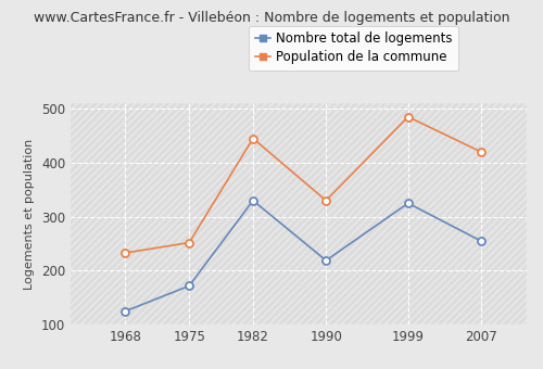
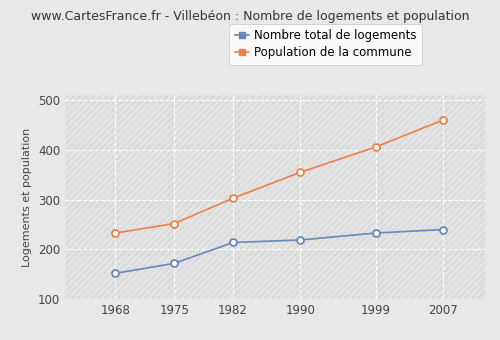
Nombre total de logements/1968: 125 -> 152
Nombre total de logements/1982: 330 -> 214
Population de la commune/1982: 445 -> 303
Population de la commune/1990: 330 -> 355
Nombre total de logements/1999: 325 -> 233
Population de la commune/1999: 485 -> 406
Nombre total de logements/2007: 255 -> 240
Population de la commune/2007: 420 -> 460
